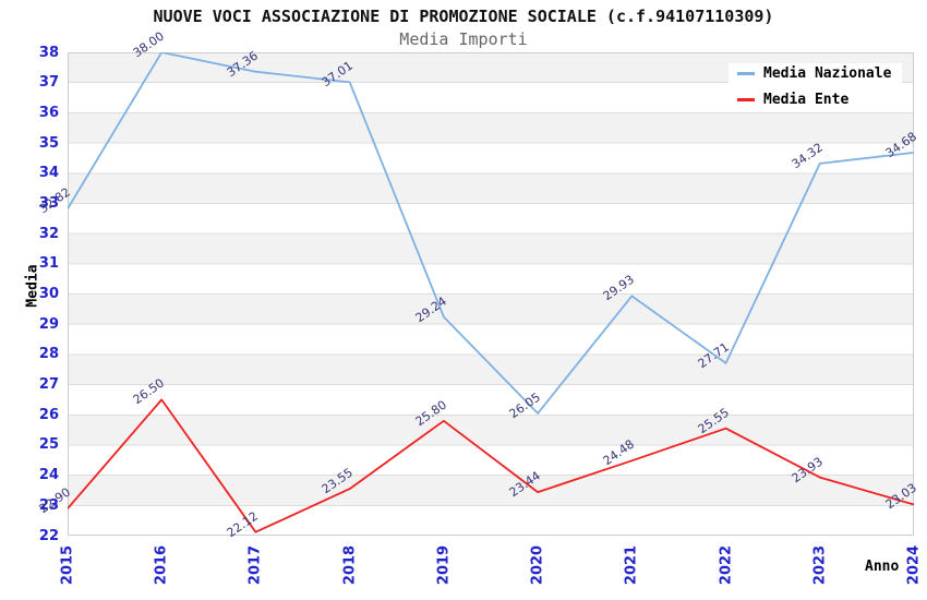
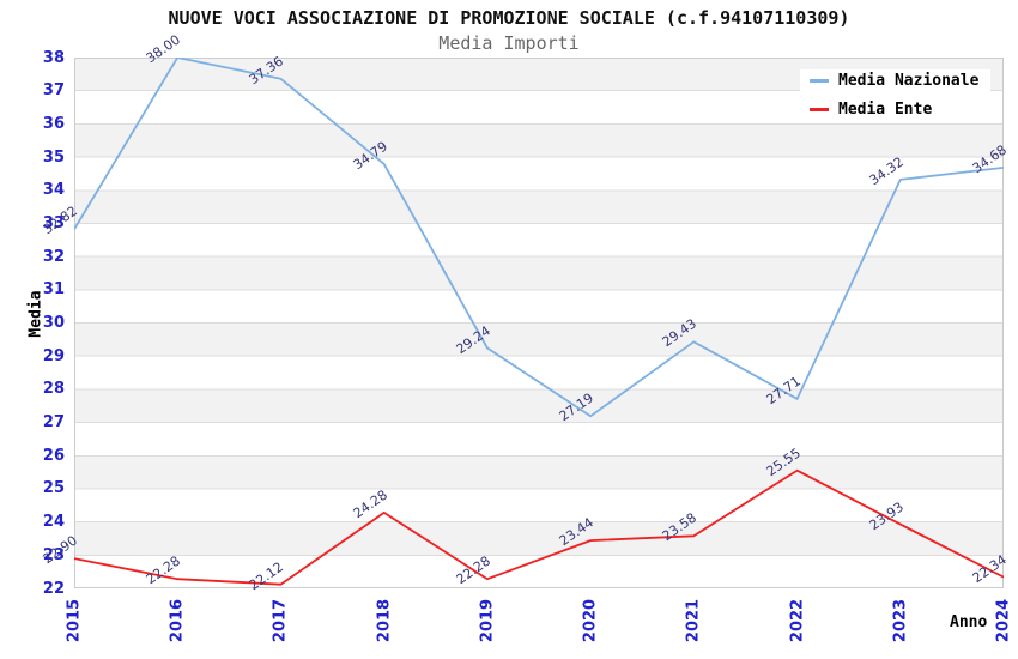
Media Ente/2016: 26.50 -> 22.28
Media Nazionale/2018: 37.01 -> 34.79
Media Ente/2018: 23.55 -> 24.28
Media Ente/2019: 25.80 -> 22.28
Media Nazionale/2020: 26.05 -> 27.19
Media Nazionale/2021: 29.93 -> 29.43
Media Ente/2021: 24.48 -> 23.58
Media Ente/2024: 23.03 -> 22.34
